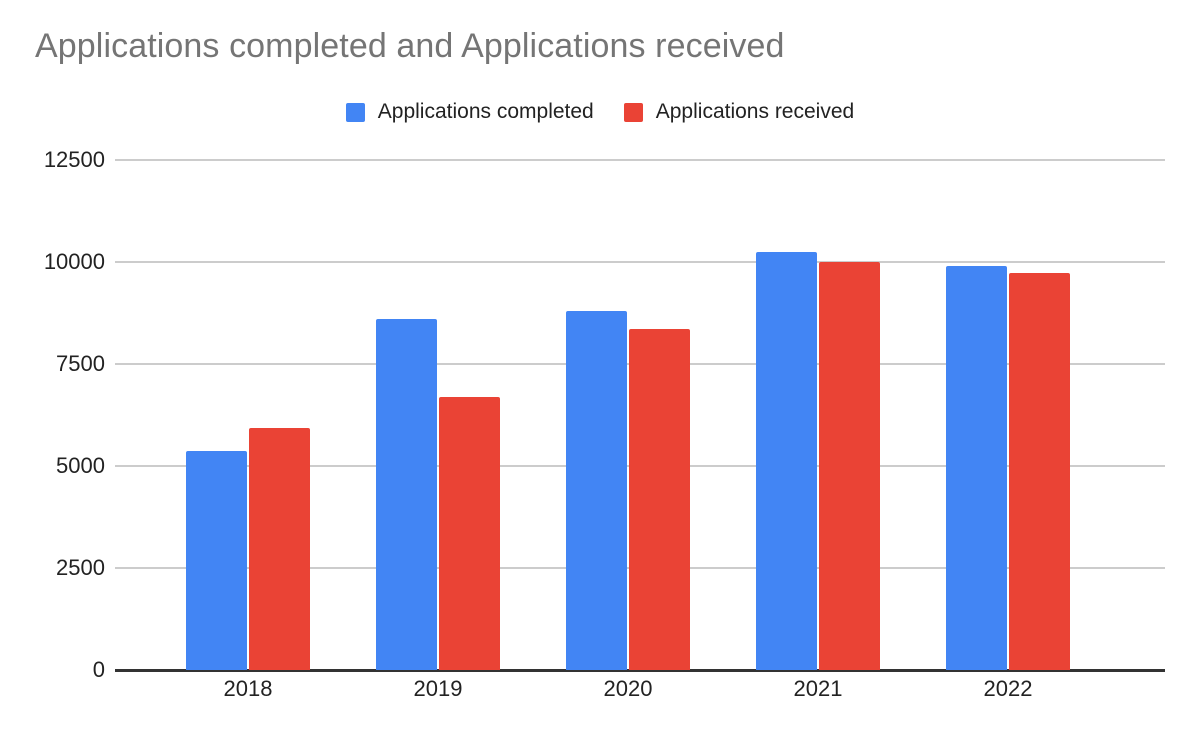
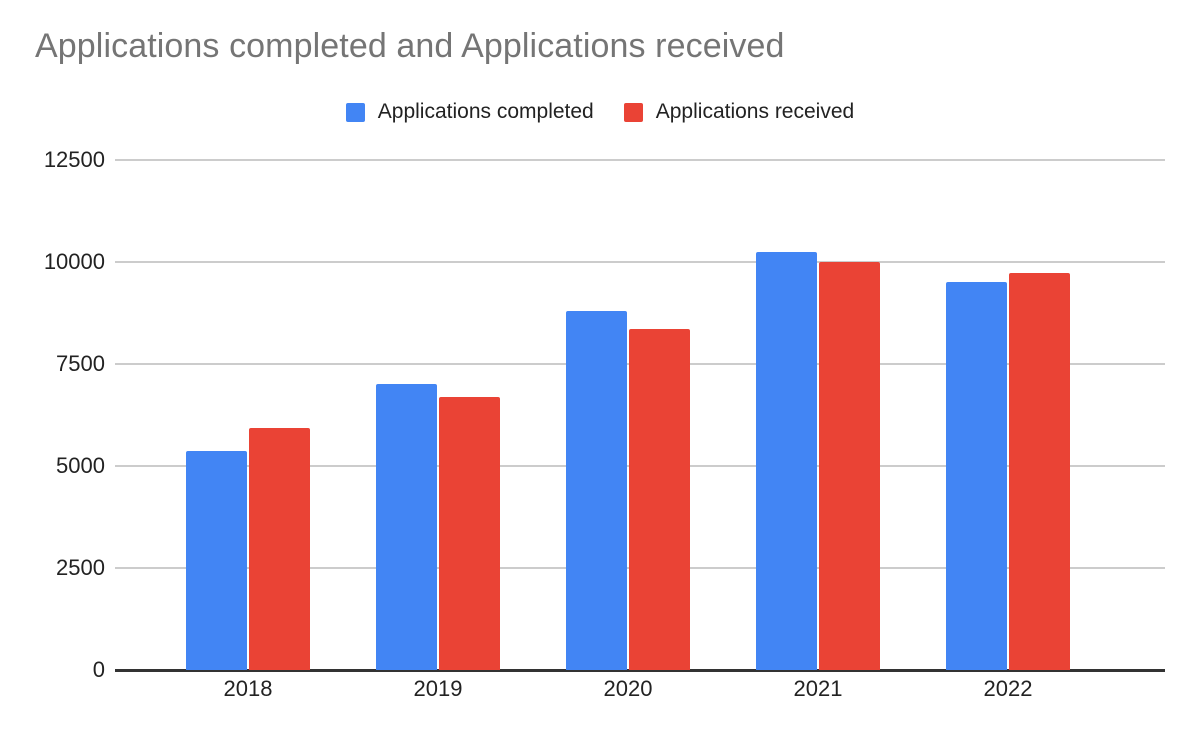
Applications completed/2019: 8600 -> 7000
Applications completed/2022: 9900 -> 9500
